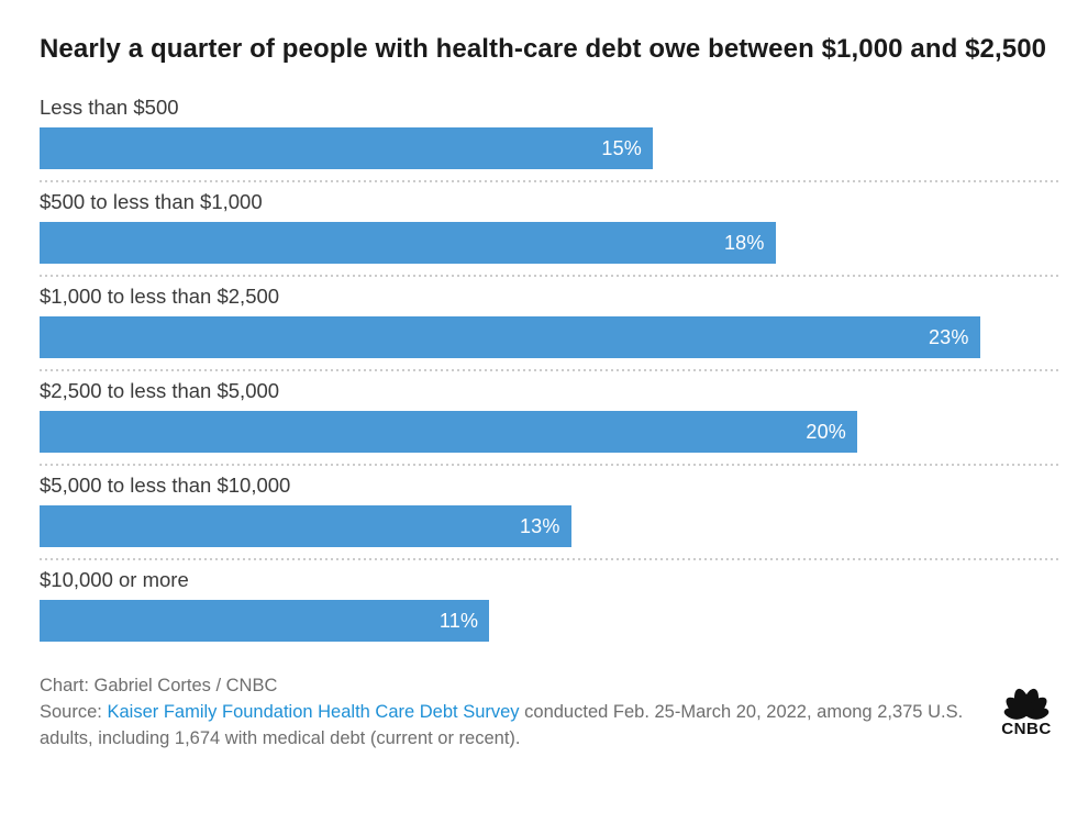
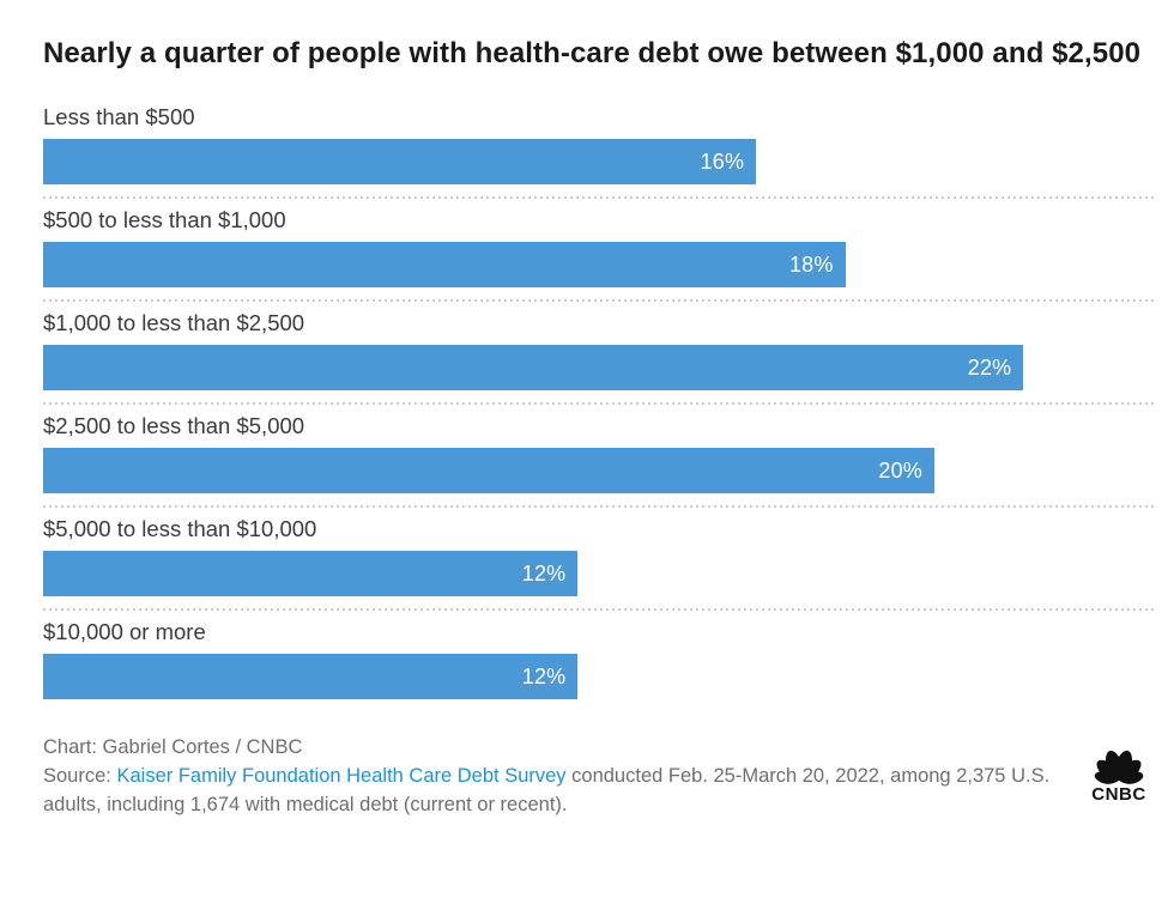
Less than $500: 15% -> 16%
$1,000 to less than $2,500: 23% -> 22%
$5,000 to less than $10,000: 13% -> 12%
$10,000 or more: 11% -> 12%
